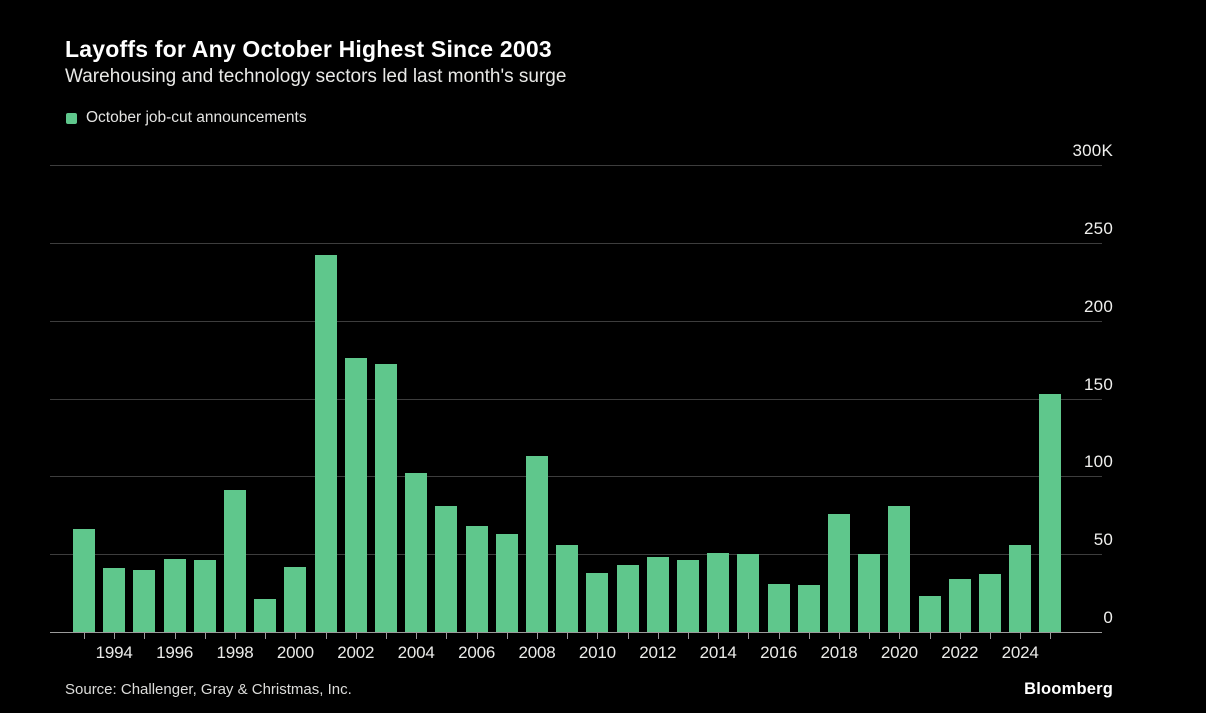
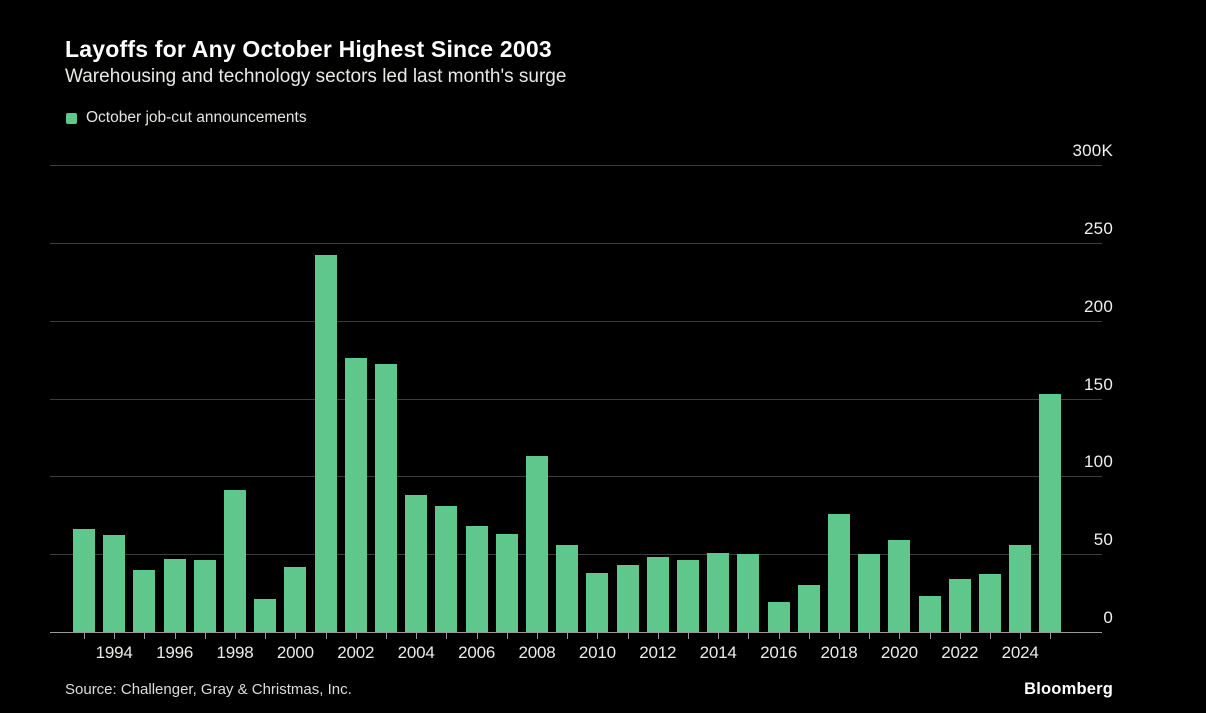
1994: 41K -> 62K
2004: 102K -> 88K
2016: 31K -> 19K
2020: 81K -> 59K
